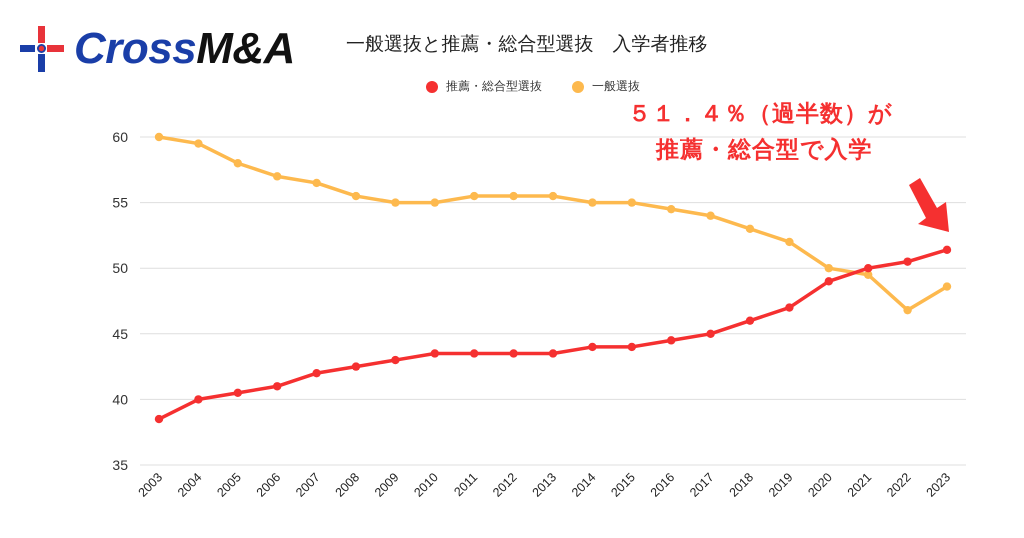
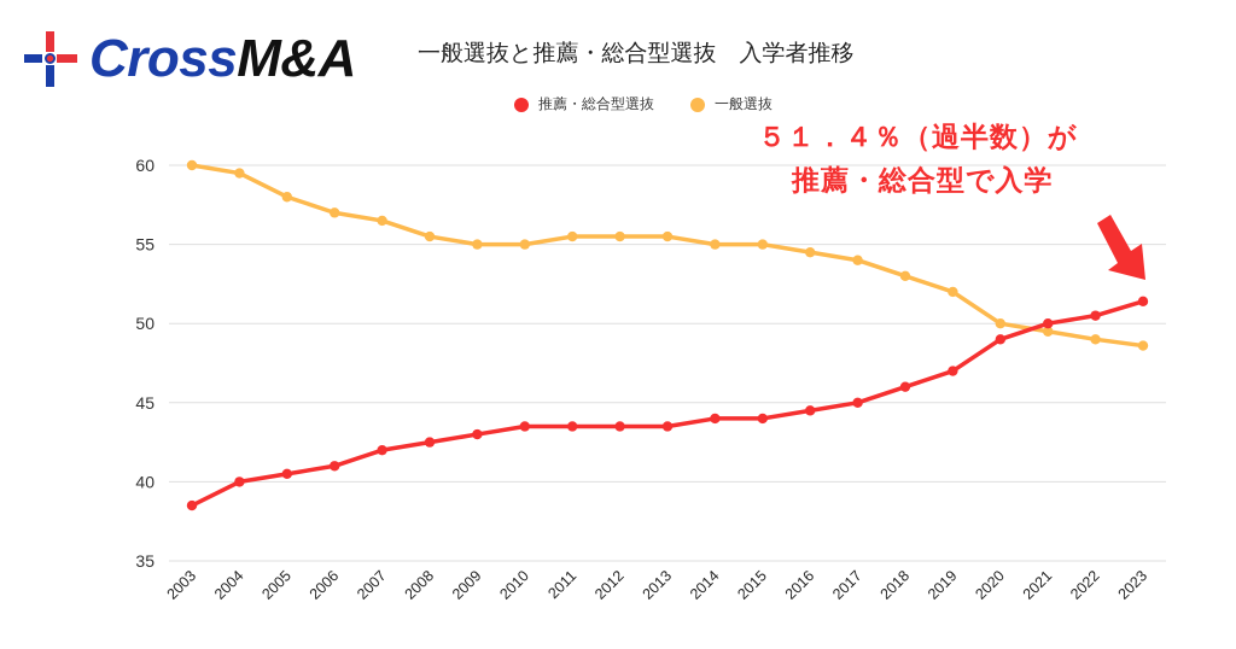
一般選抜/2022: 46.8 -> 49.0
